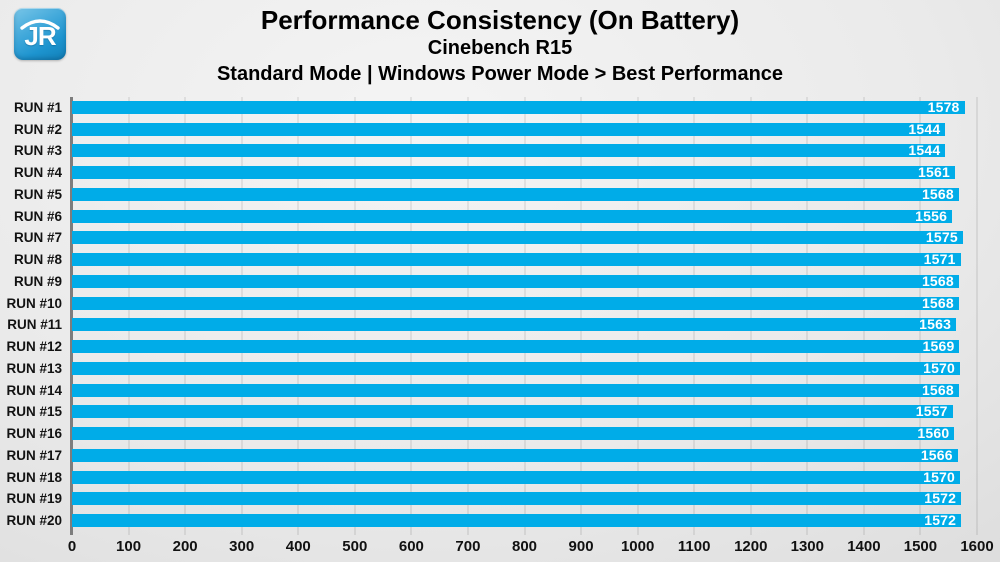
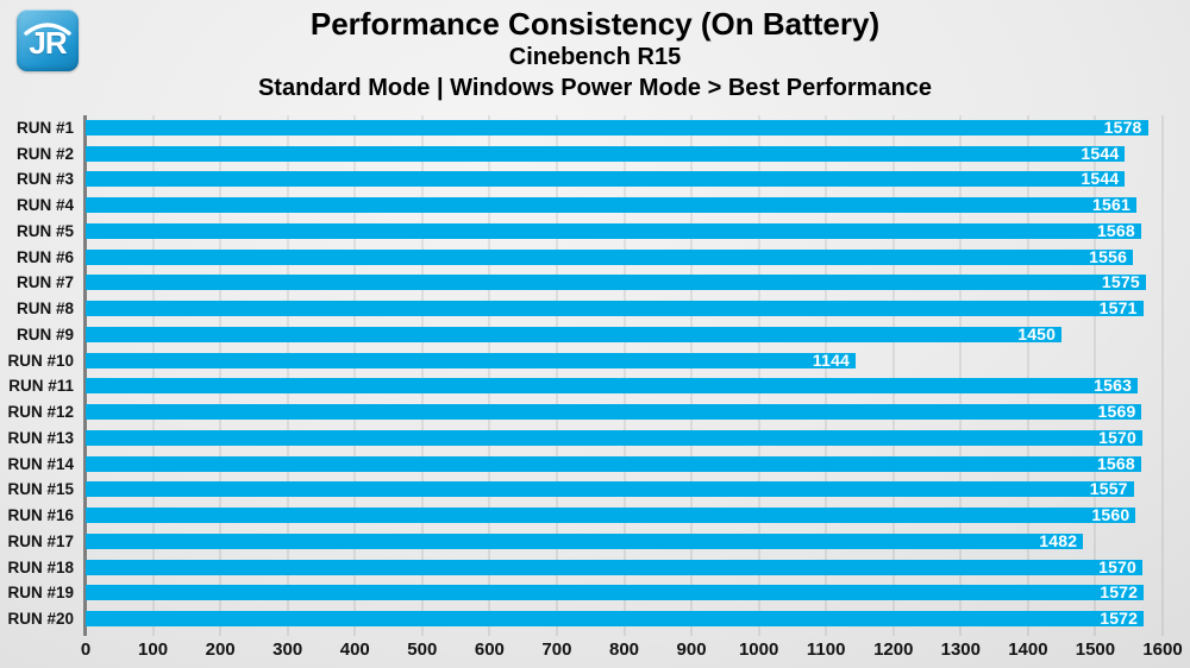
RUN #9: 1568 -> 1450
RUN #10: 1568 -> 1144
RUN #17: 1566 -> 1482
